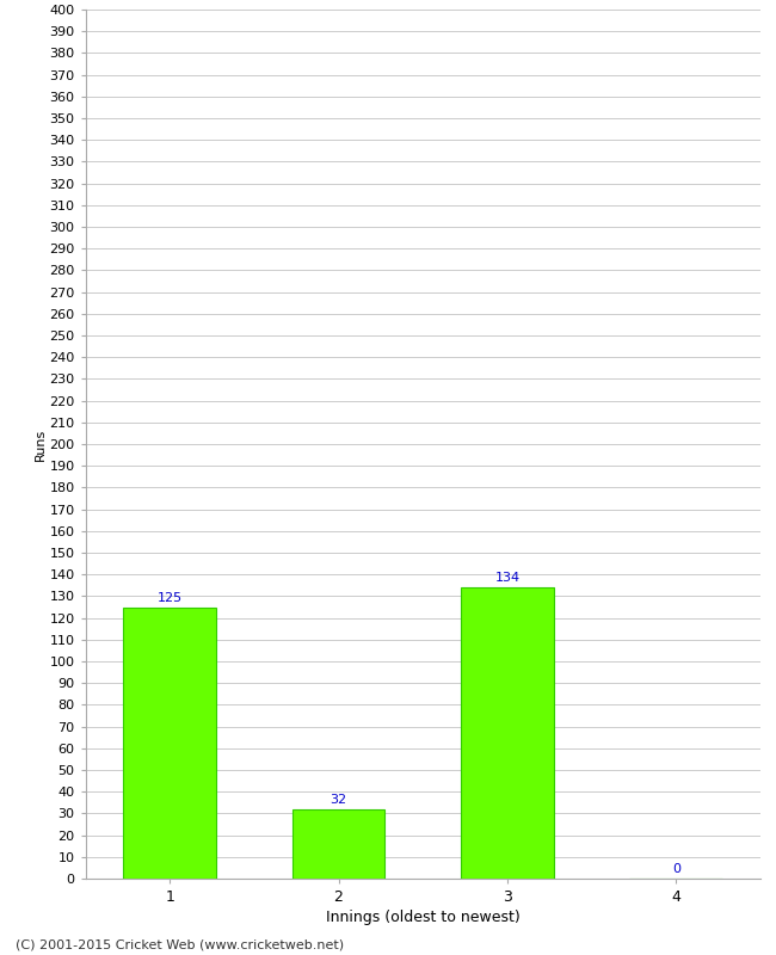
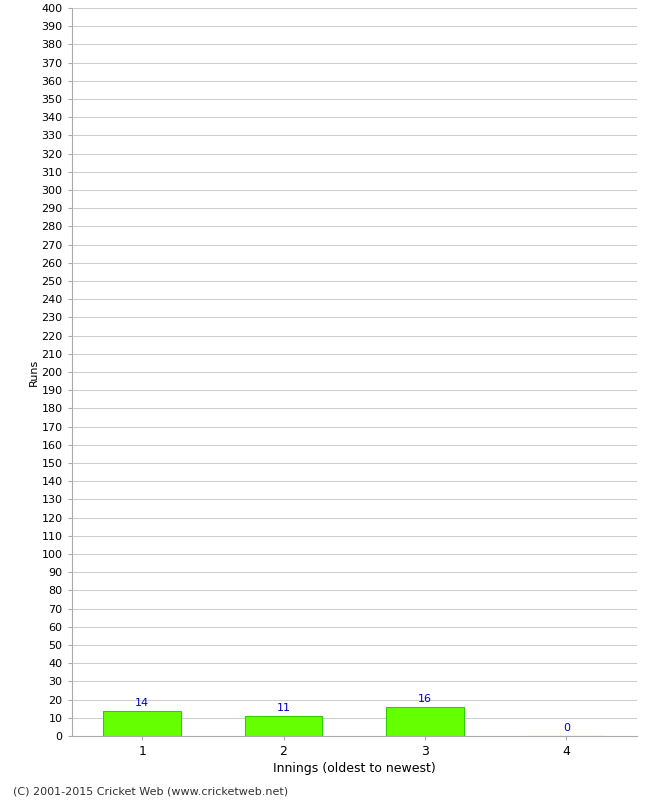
1: 125 -> 14
2: 32 -> 11
3: 134 -> 16
